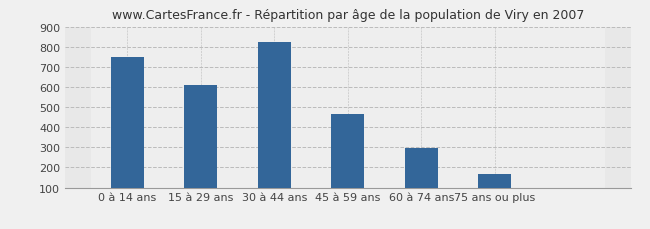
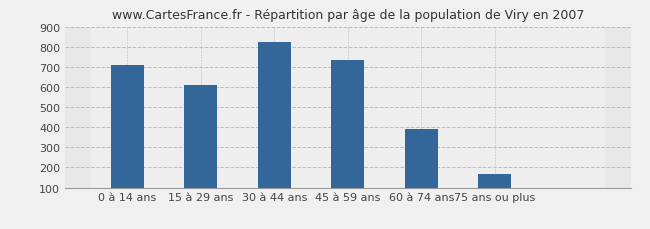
0 à 14 ans: 750 -> 710
45 à 59 ans: 465 -> 735
60 à 74 ans: 295 -> 390
